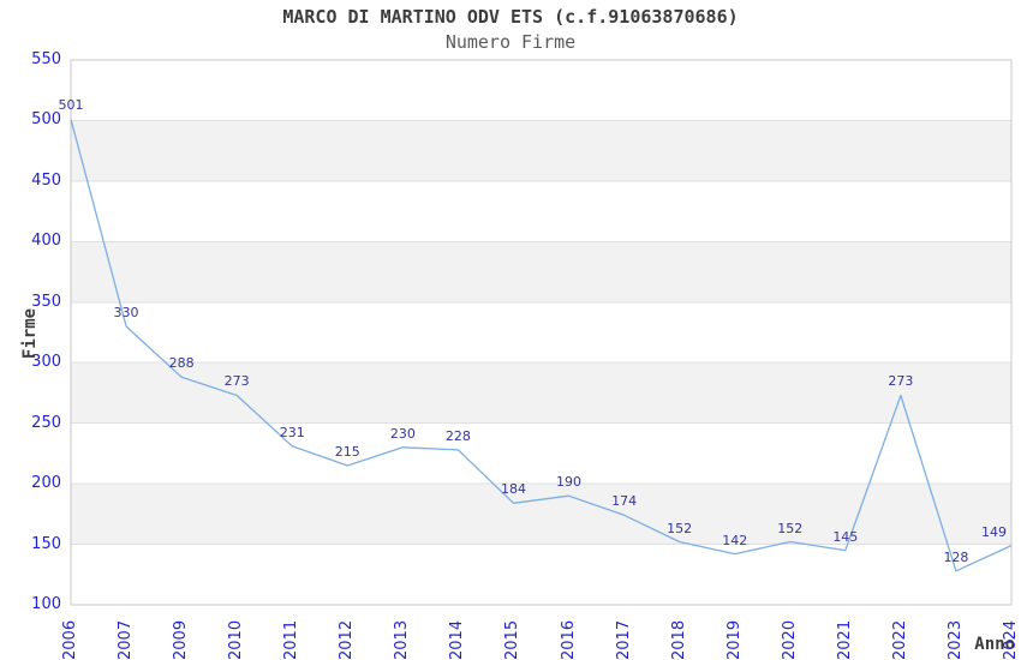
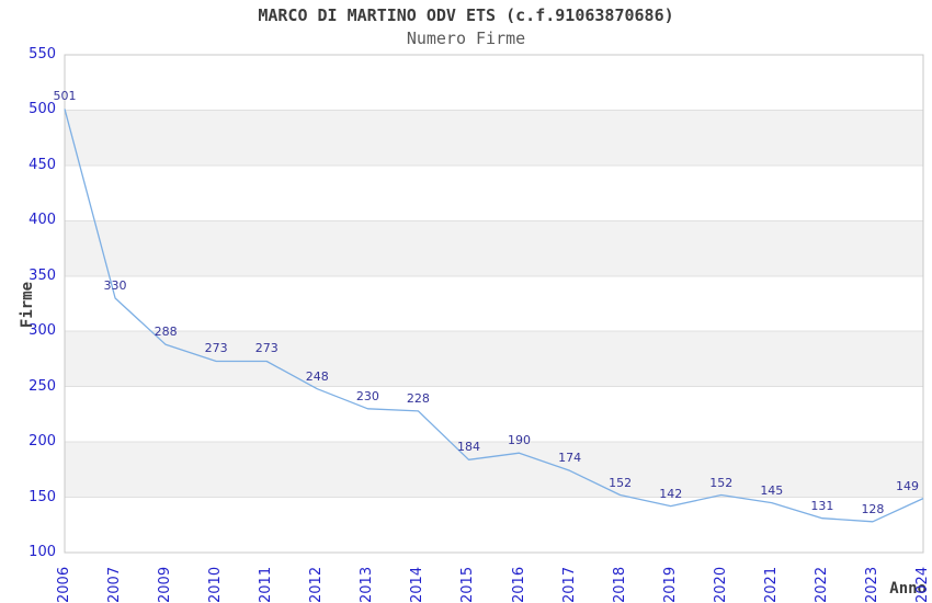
2011: 231 -> 273
2012: 215 -> 248
2022: 273 -> 131
